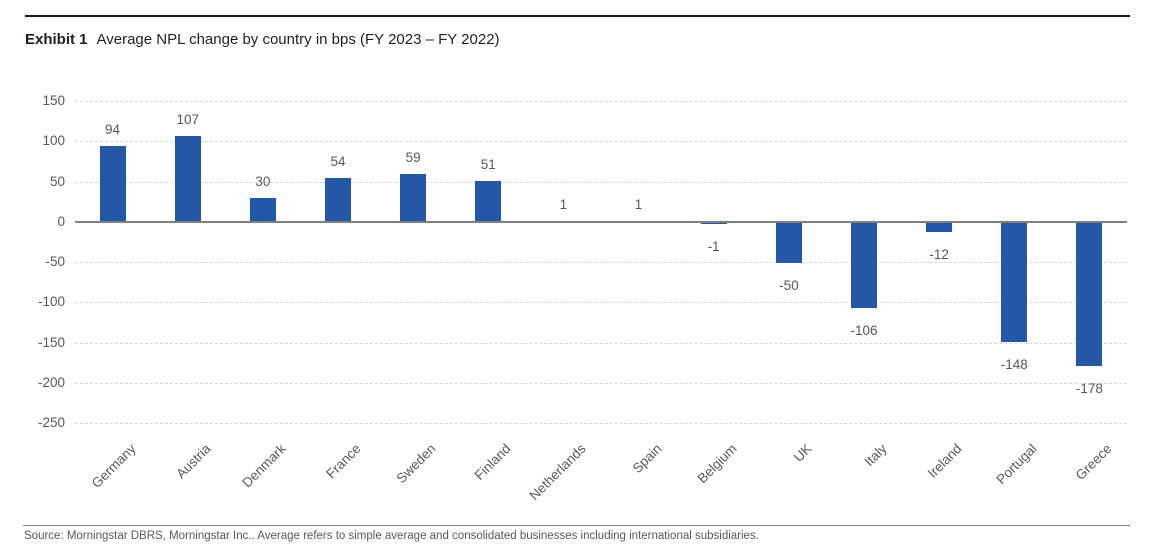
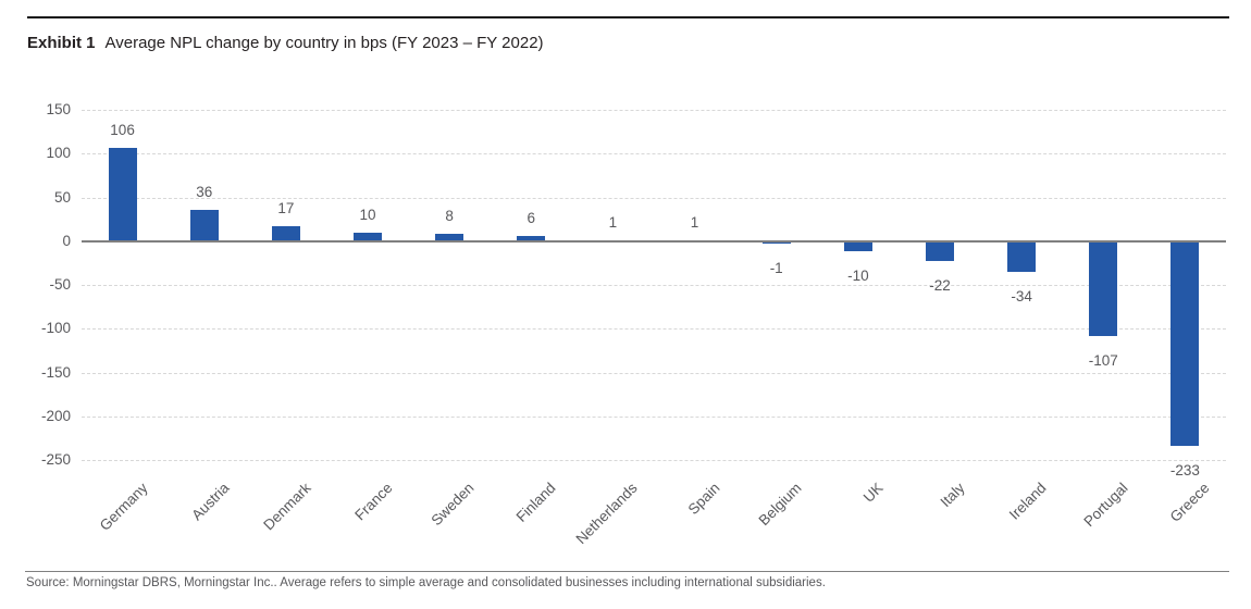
Germany: 94 -> 106
Austria: 107 -> 36
Denmark: 30 -> 17
France: 54 -> 10
Sweden: 59 -> 8
Finland: 51 -> 6
UK: -50 -> -10
Italy: -106 -> -22
Ireland: -12 -> -34
Portugal: -148 -> -107
Greece: -178 -> -233
